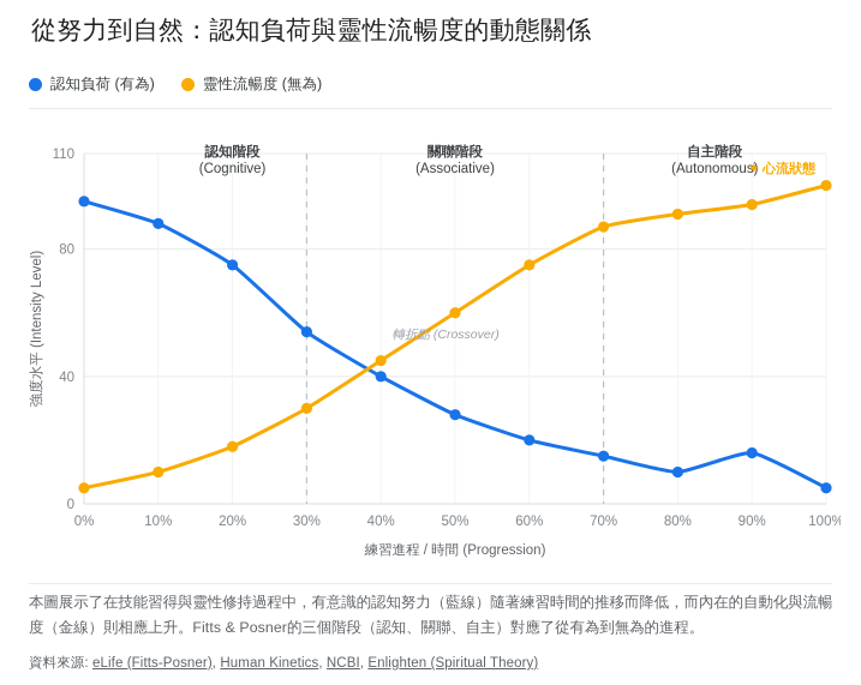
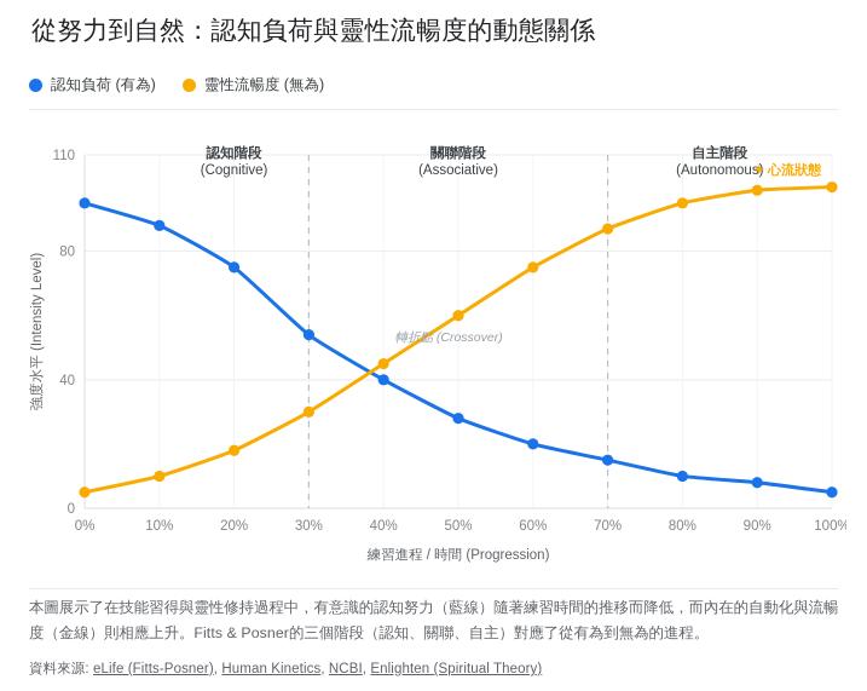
靈性流暢度 (無為)/80%: 91 -> 95
認知負荷 (有為)/90%: 16 -> 8
靈性流暢度 (無為)/90%: 94 -> 99
